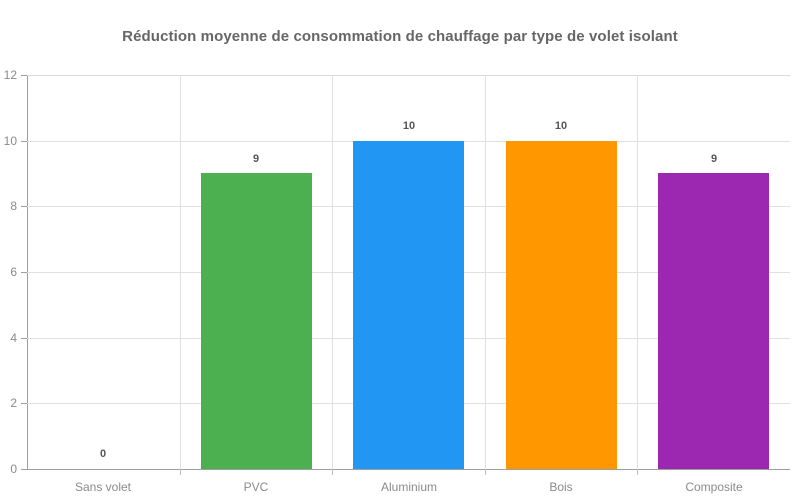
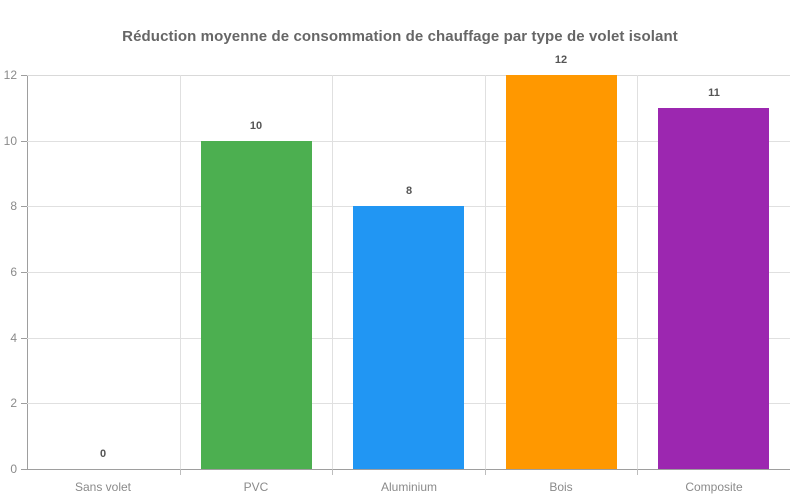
PVC: 9 -> 10
Aluminium: 10 -> 8
Bois: 10 -> 12
Composite: 9 -> 11
